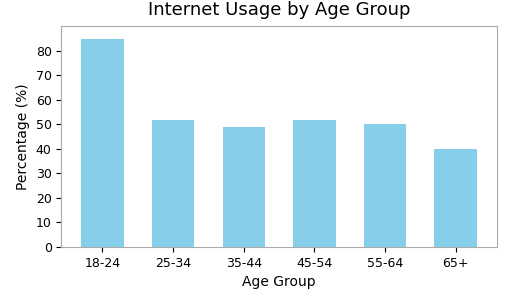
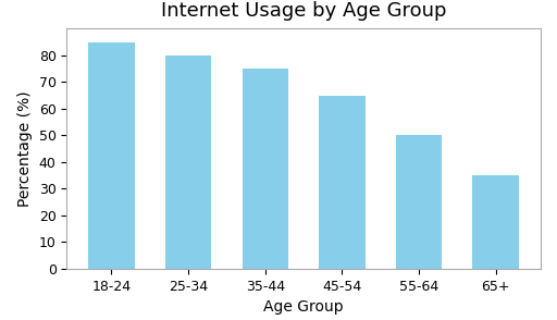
25-34: 52 -> 80
35-44: 49 -> 75
45-54: 52 -> 65
65+: 40 -> 35
